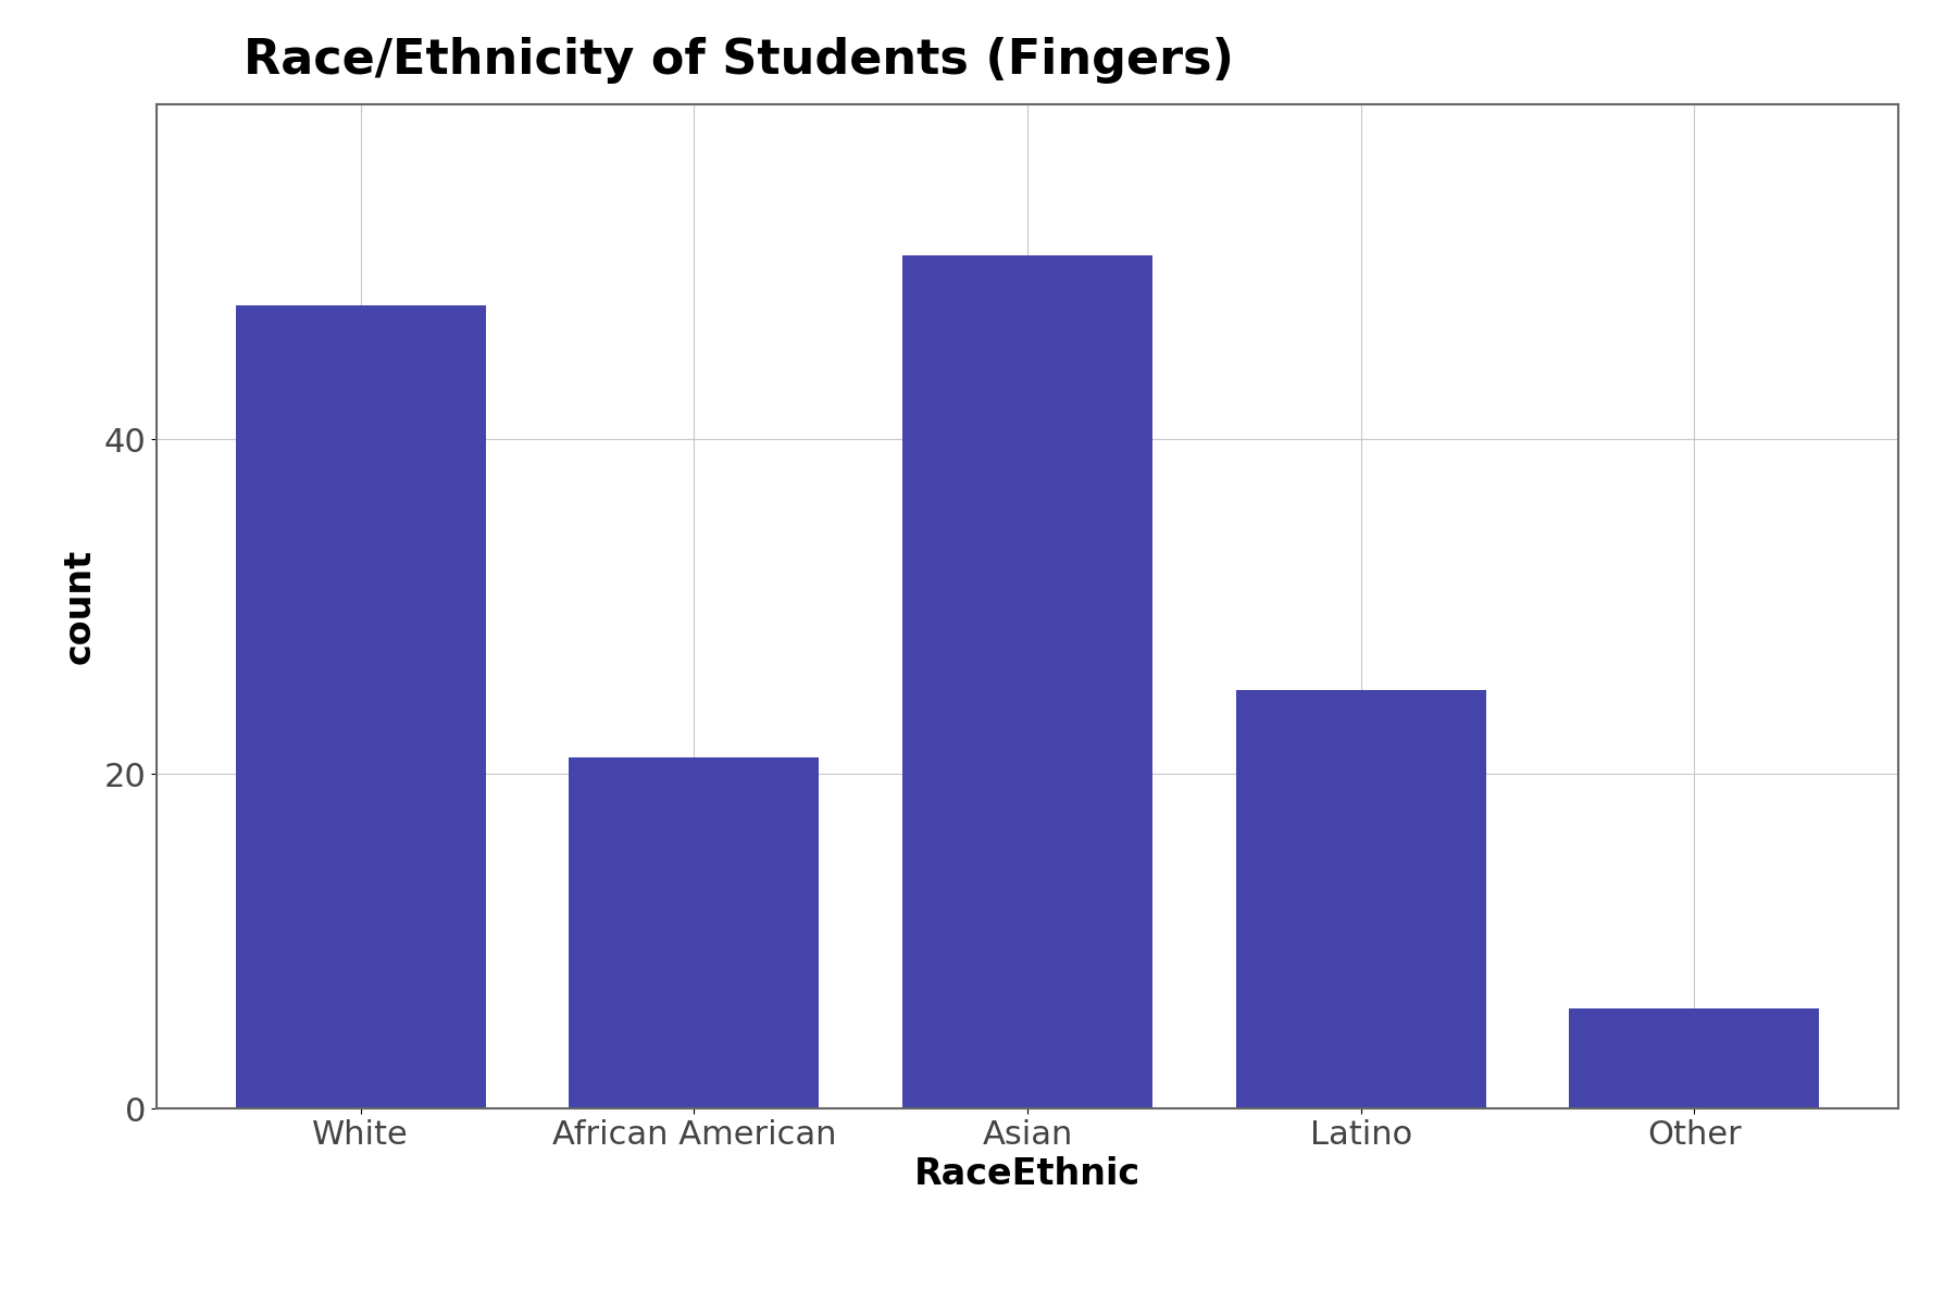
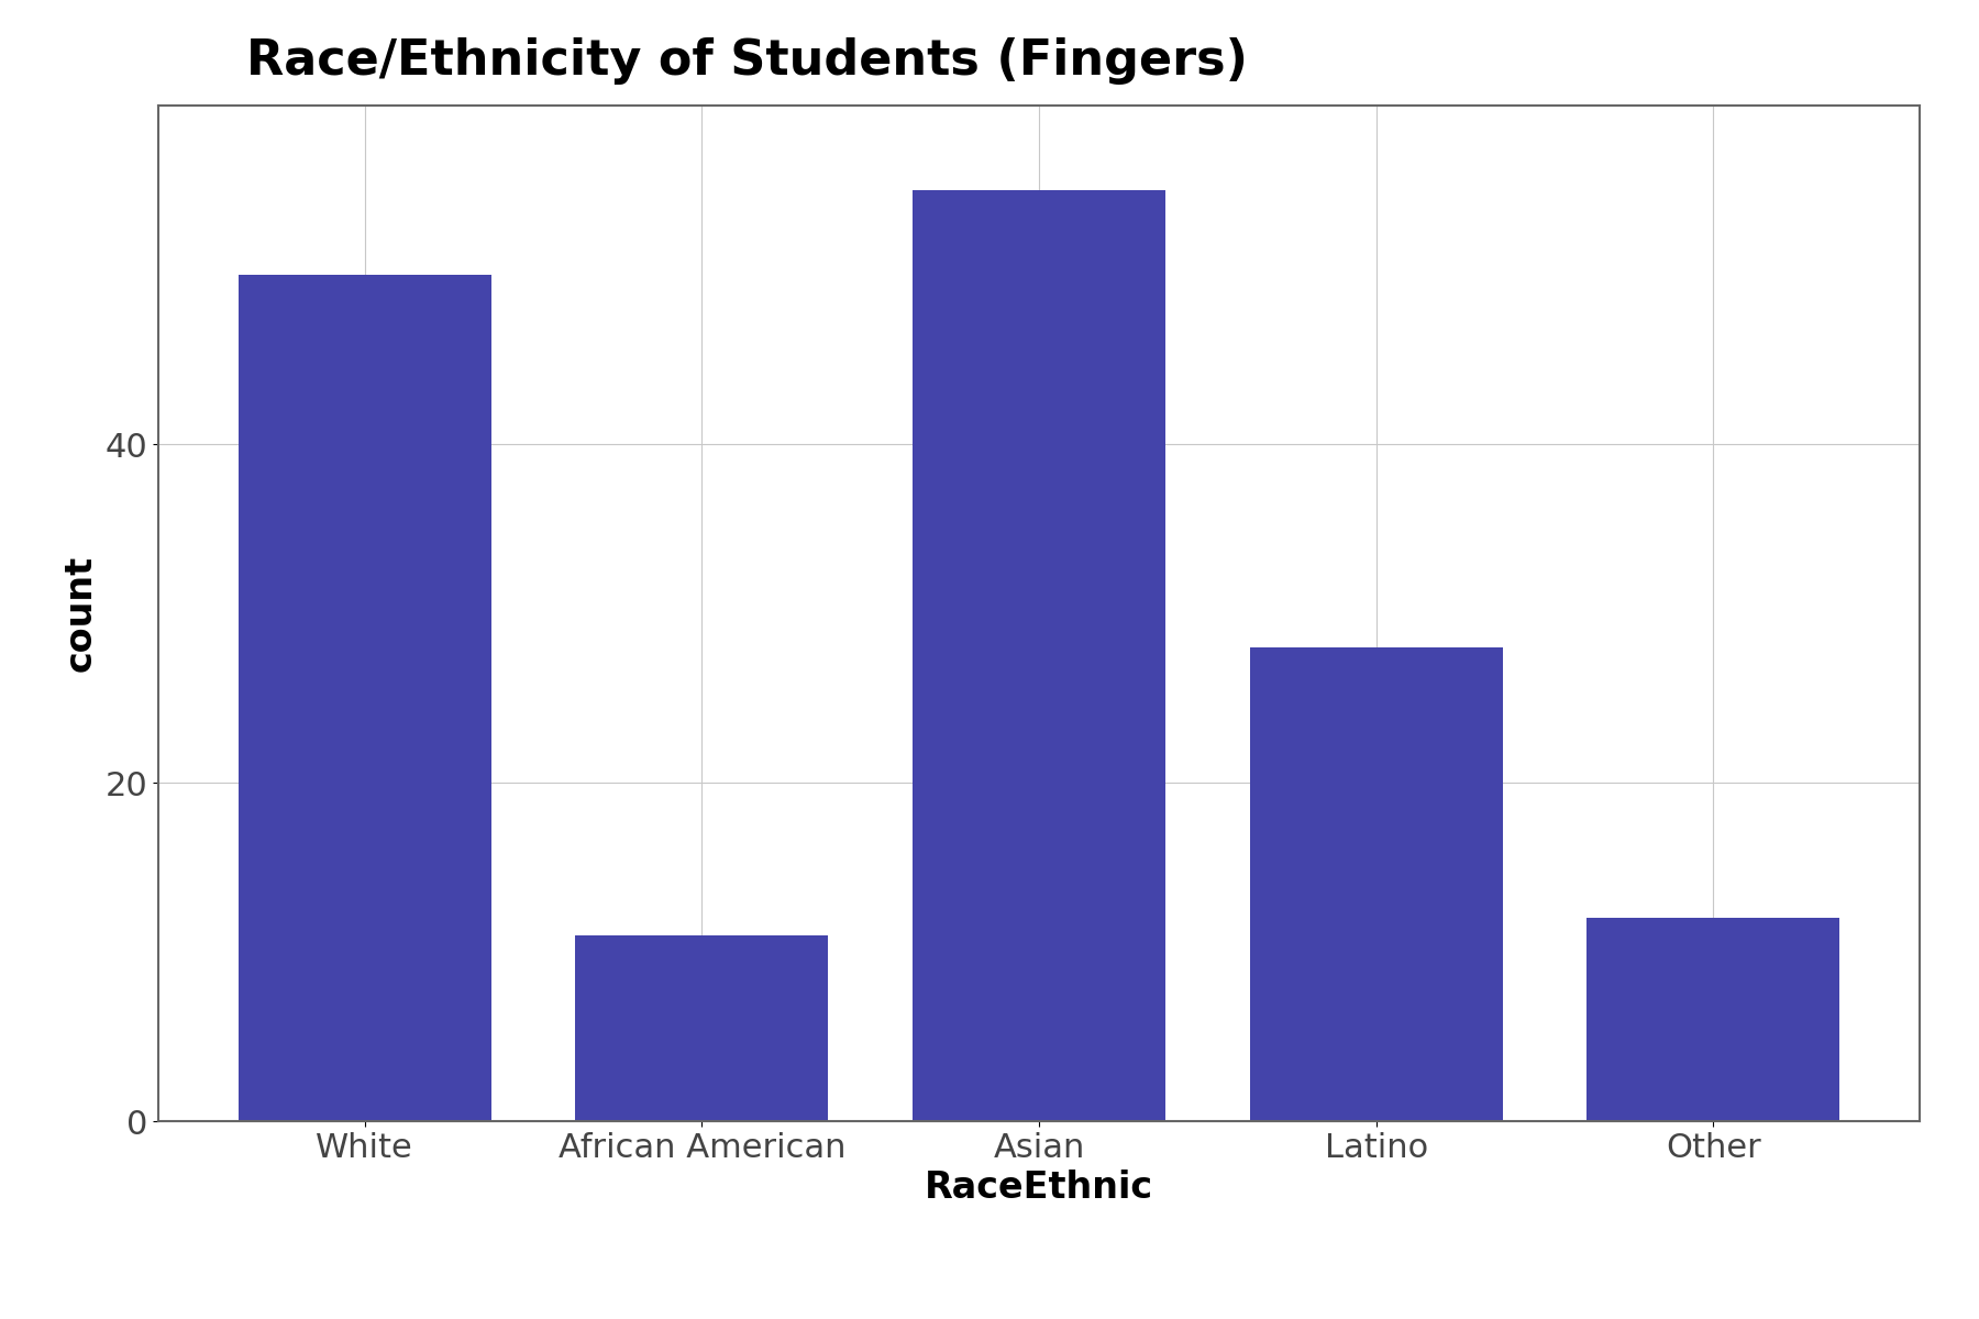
White: 48 -> 50
African American: 21 -> 11
Asian: 51 -> 55
Latino: 25 -> 28
Other: 6 -> 12
